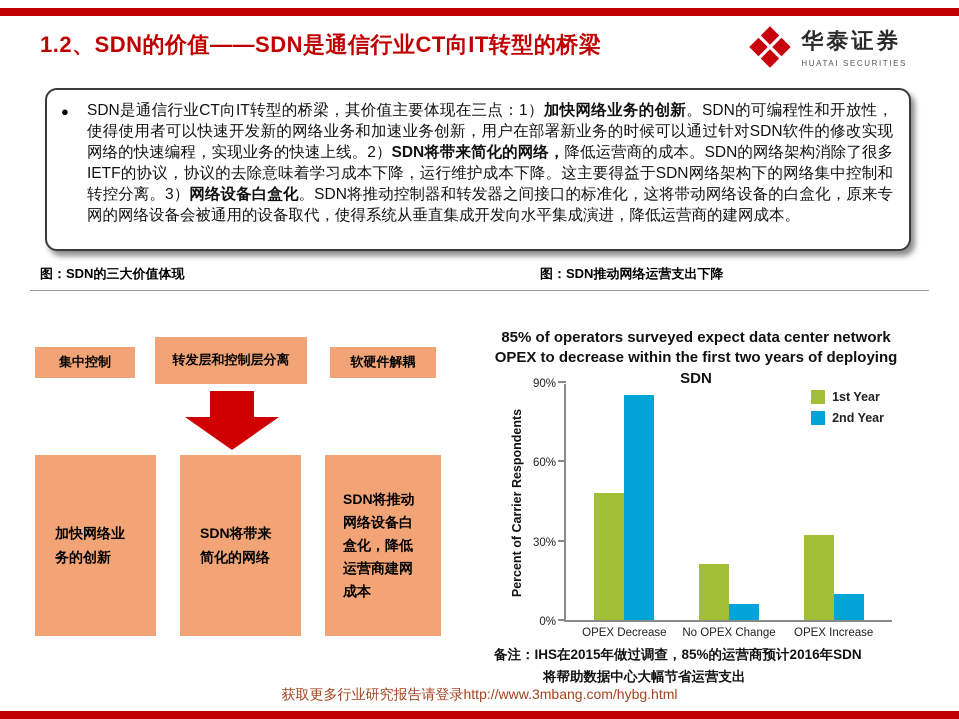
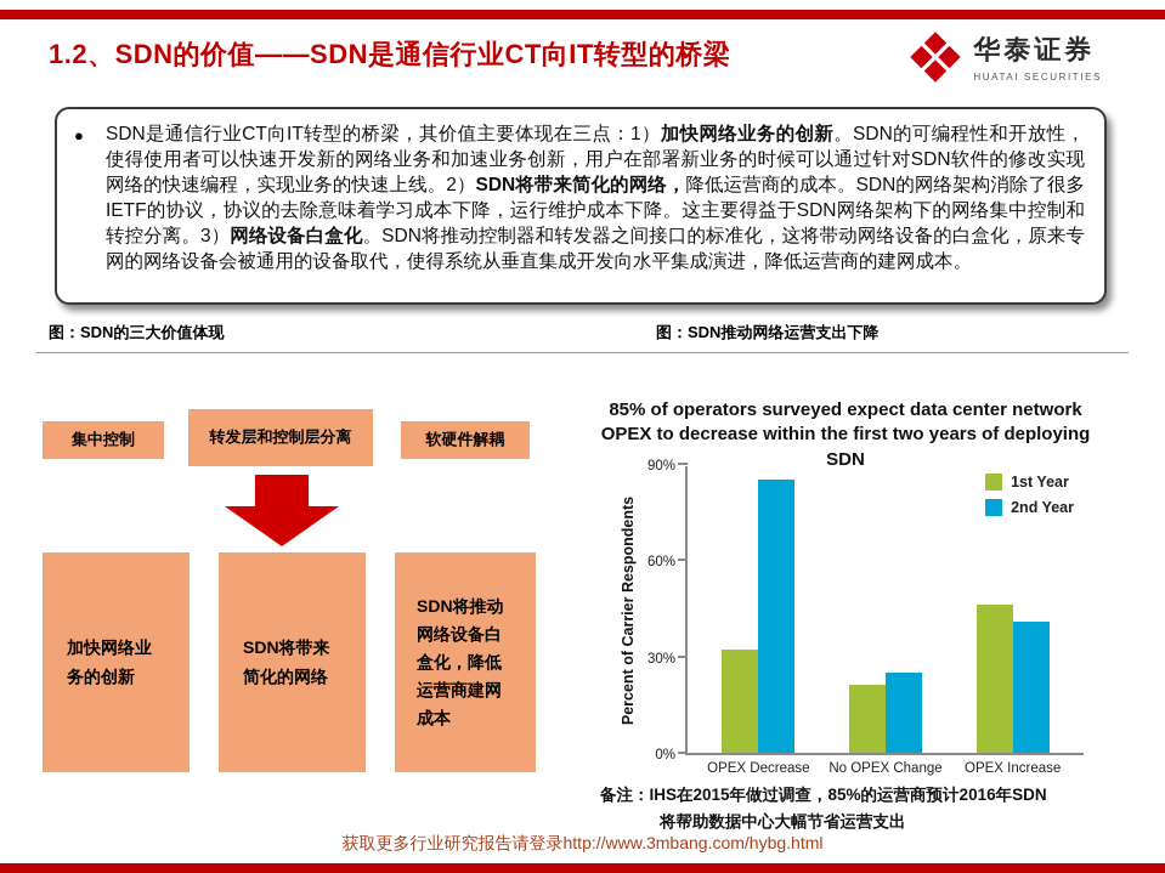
1st Year/OPEX Decrease: 48% -> 32%
2nd Year/No OPEX Change: 6% -> 25%
1st Year/OPEX Increase: 32% -> 46%
2nd Year/OPEX Increase: 10% -> 41%
